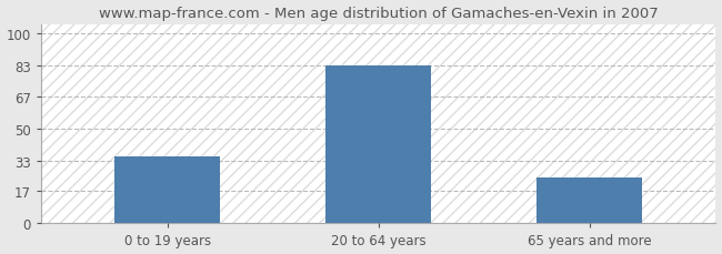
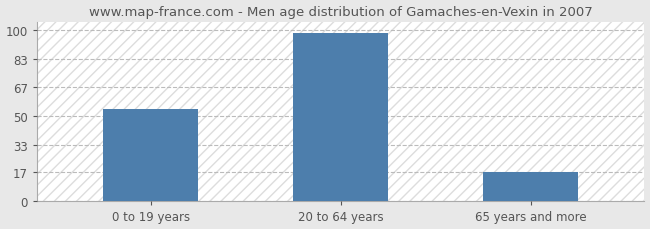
0 to 19 years: 35 -> 54
20 to 64 years: 83 -> 98
65 years and more: 24 -> 17
